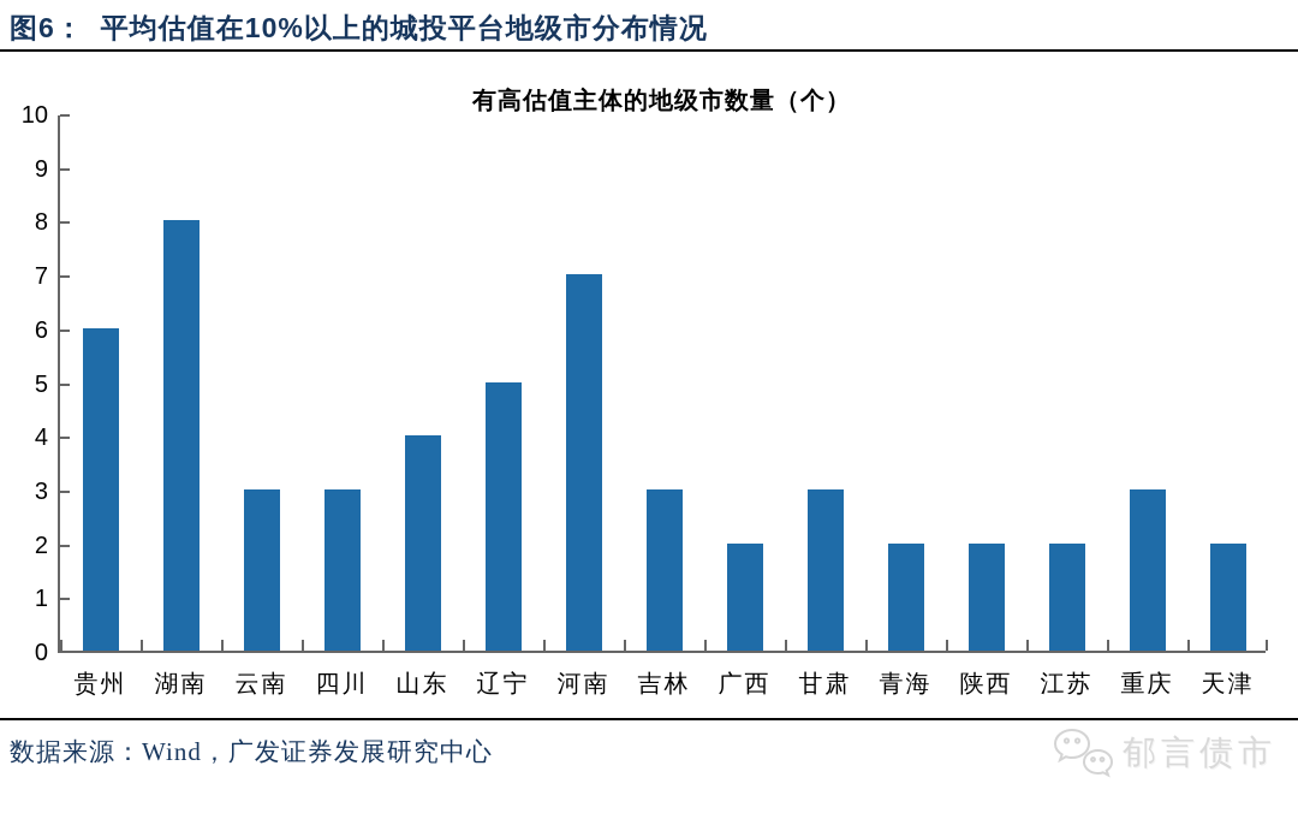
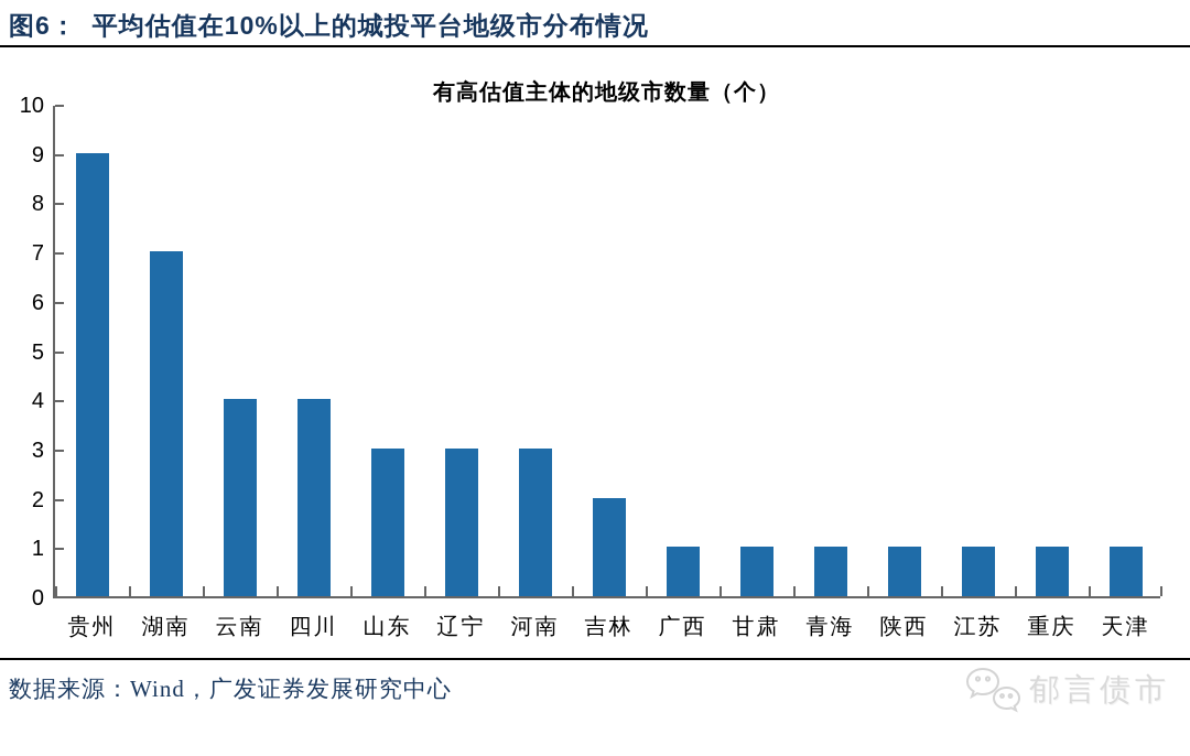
贵州: 6 -> 9
湖南: 8 -> 7
云南: 3 -> 4
四川: 3 -> 4
山东: 4 -> 3
辽宁: 5 -> 3
河南: 7 -> 3
吉林: 3 -> 2
广西: 2 -> 1
甘肃: 3 -> 1
青海: 2 -> 1
陕西: 2 -> 1
江苏: 2 -> 1
重庆: 3 -> 1
天津: 2 -> 1
